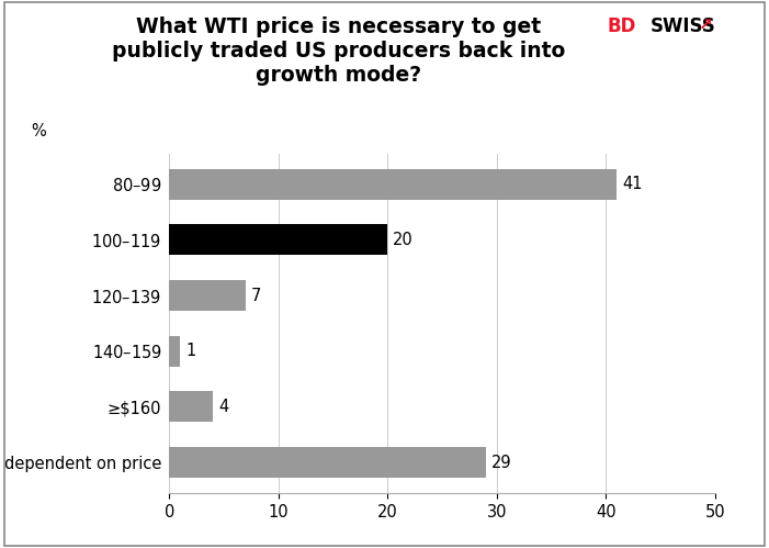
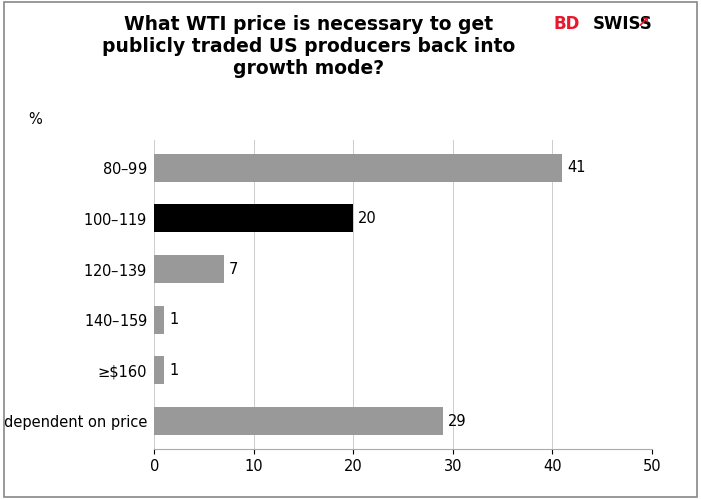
≥$160: 4 -> 1
